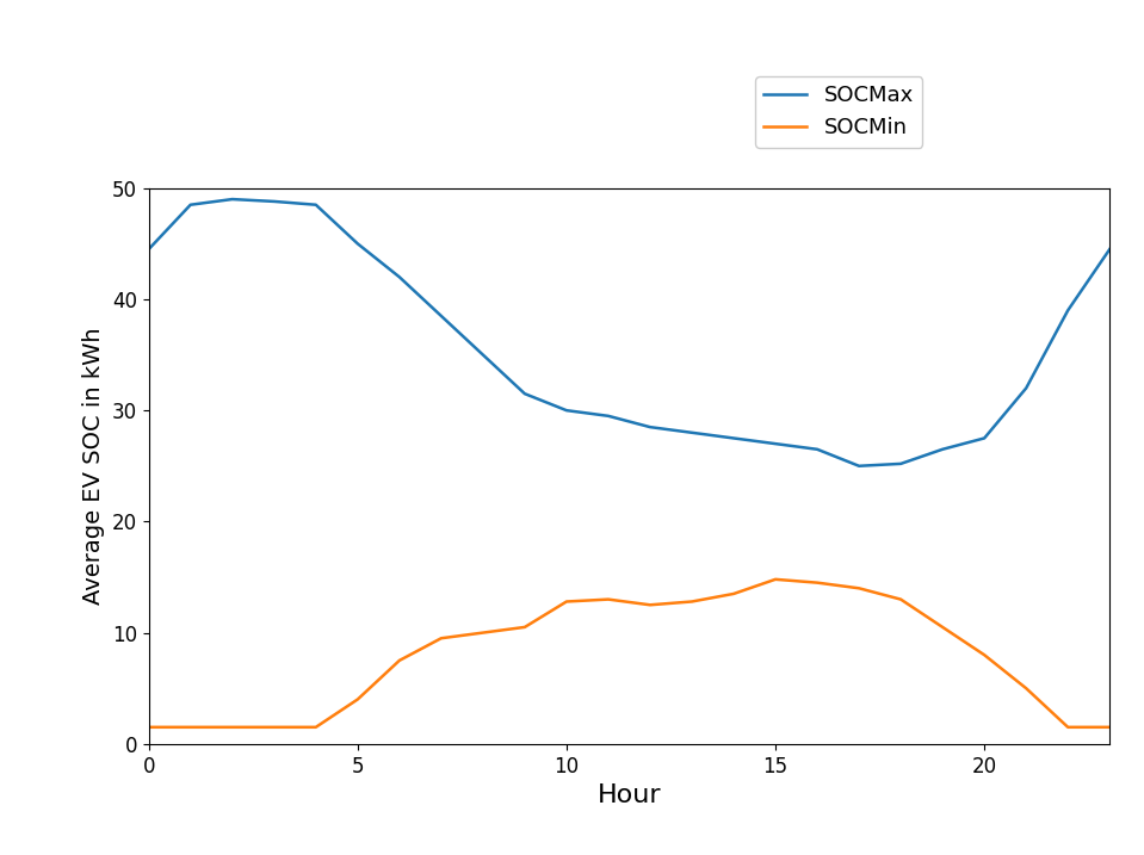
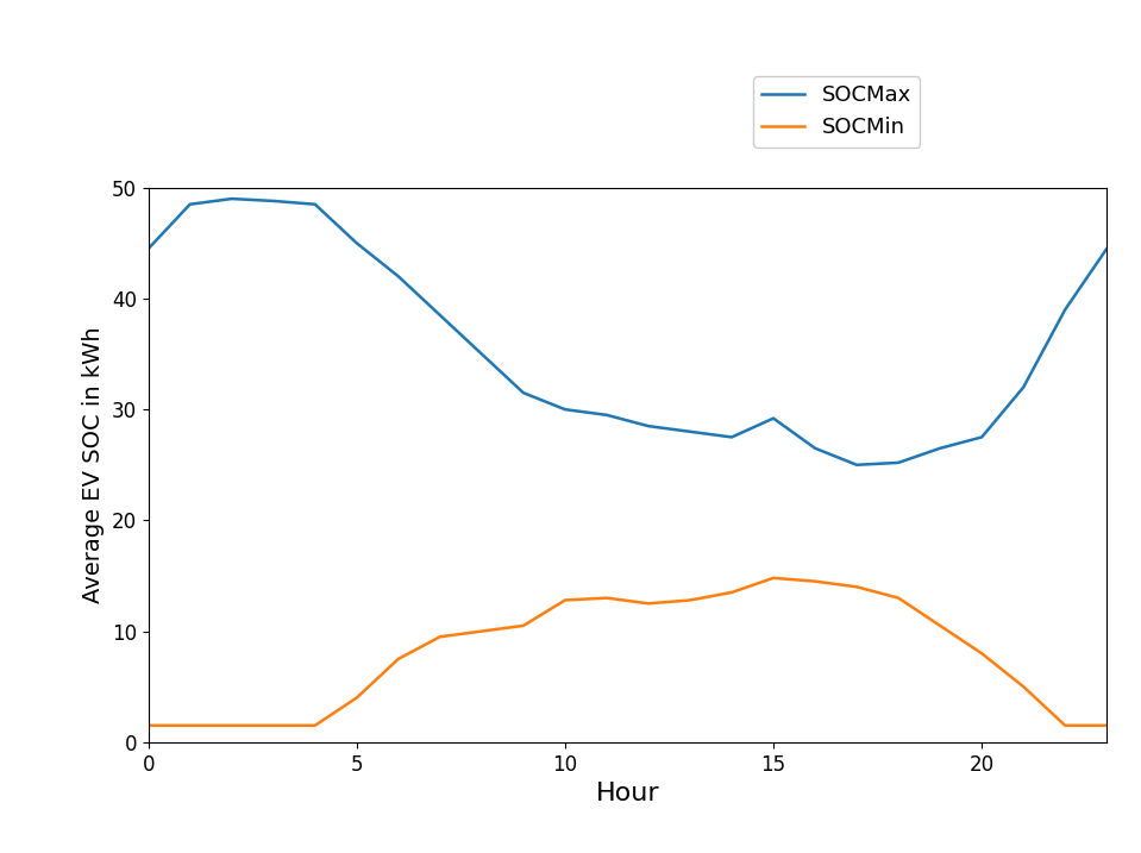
SOCMax/15: 27.0 -> 29.2
